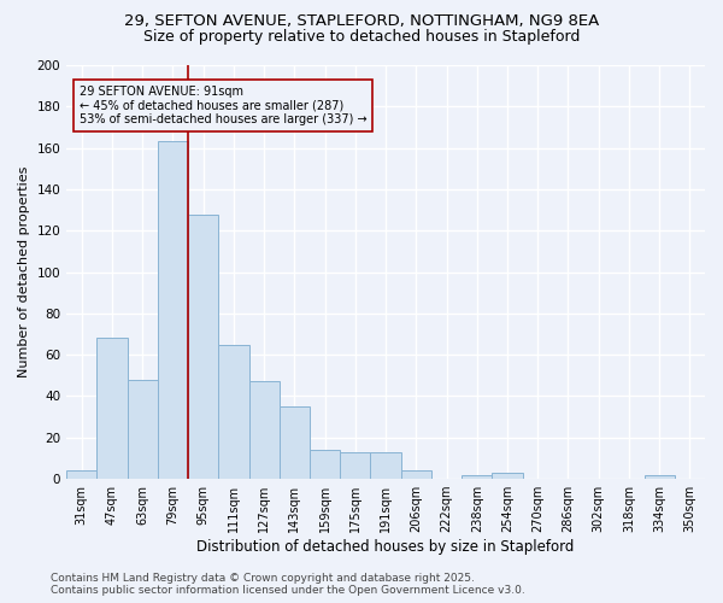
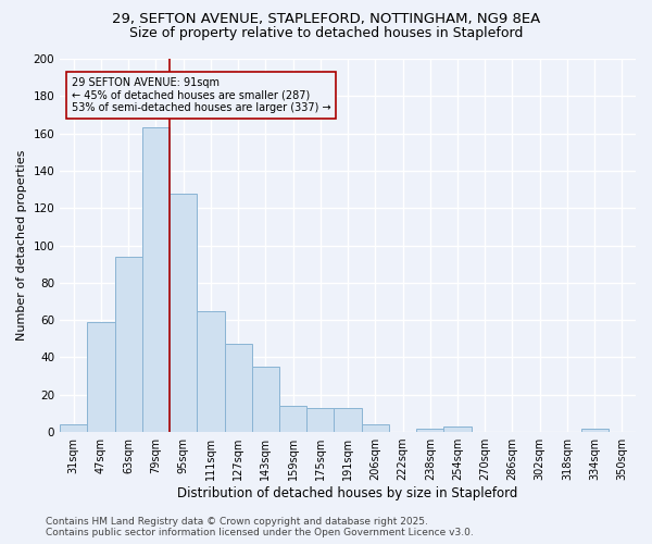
47sqm: 68 -> 59
63sqm: 48 -> 94
